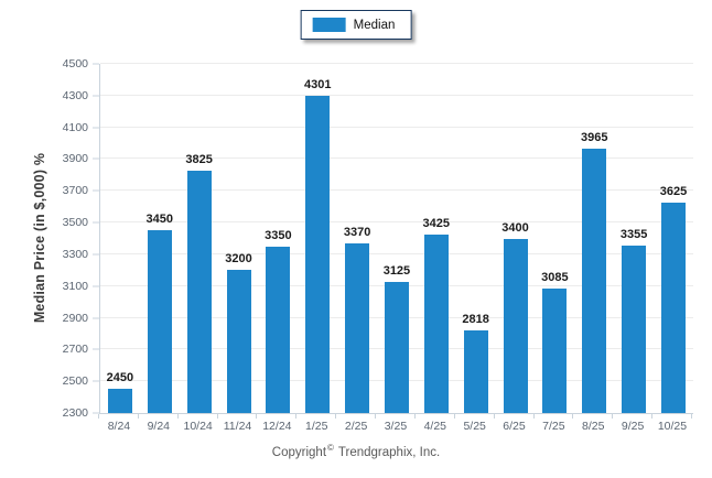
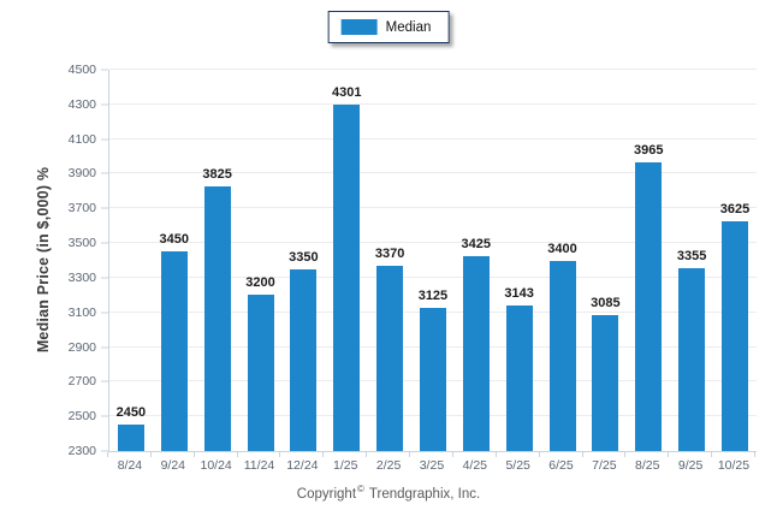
5/25: 2818 -> 3143
